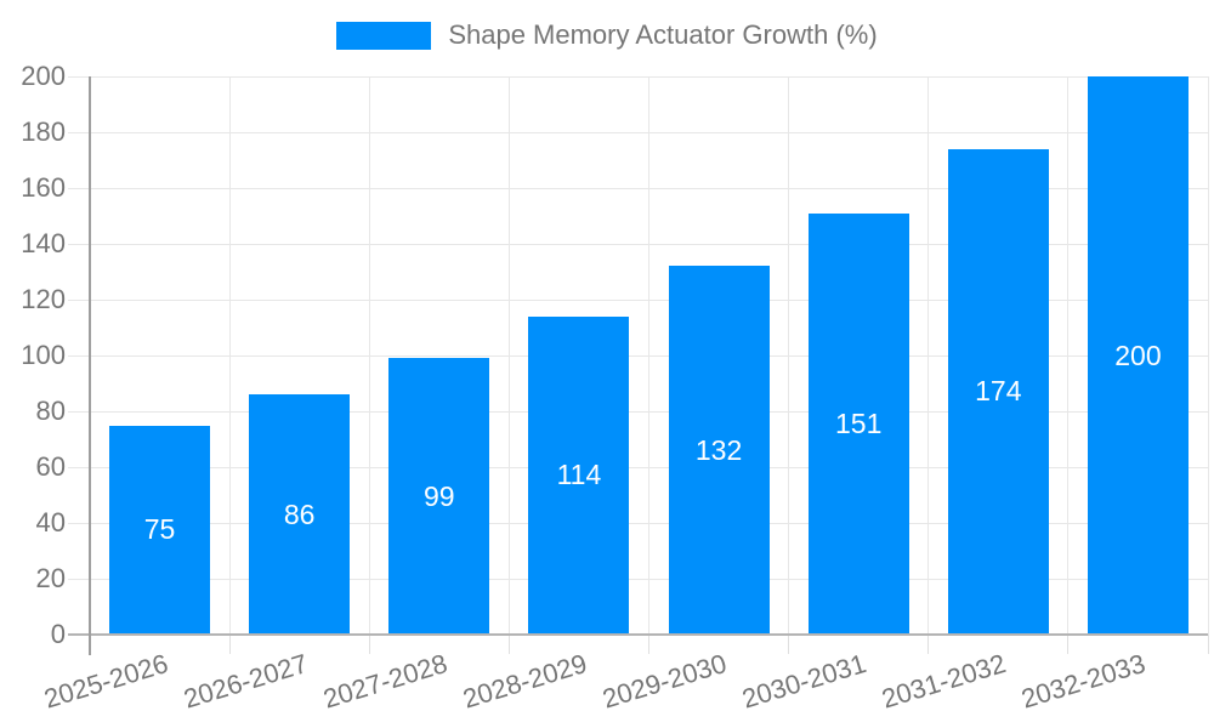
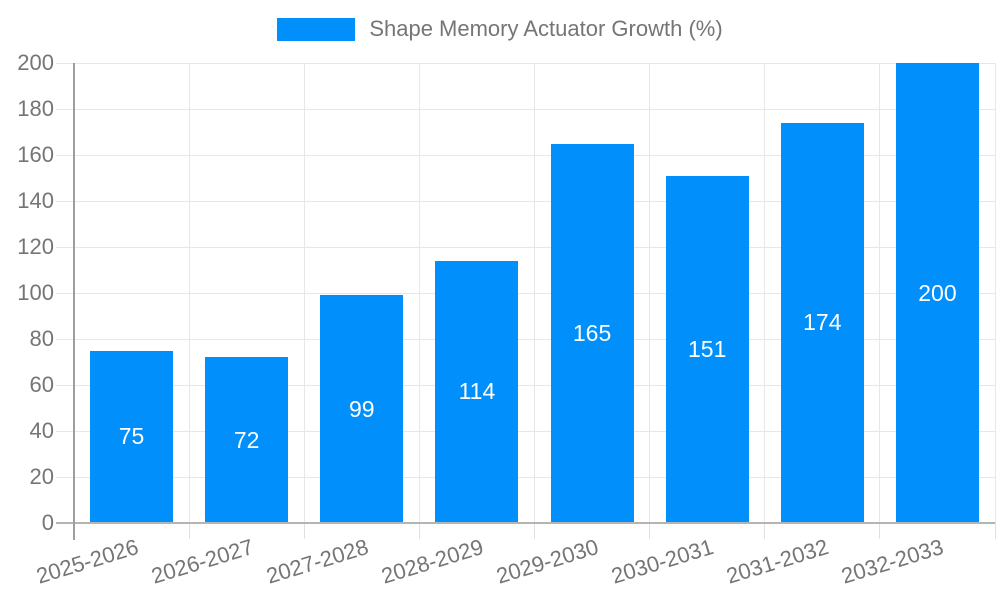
2026-2027: 86 -> 72
2029-2030: 132 -> 165
